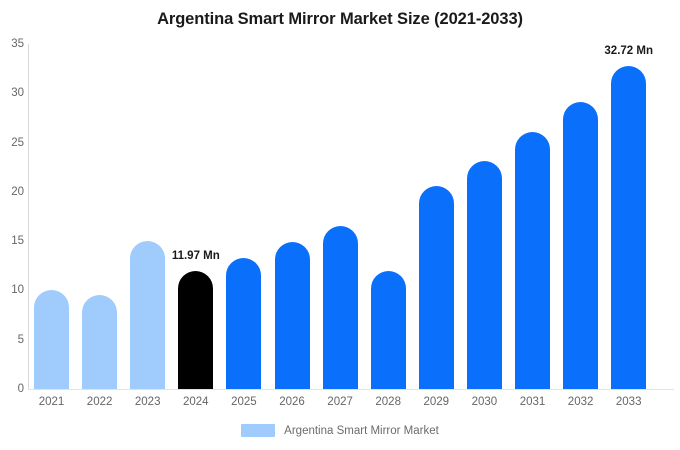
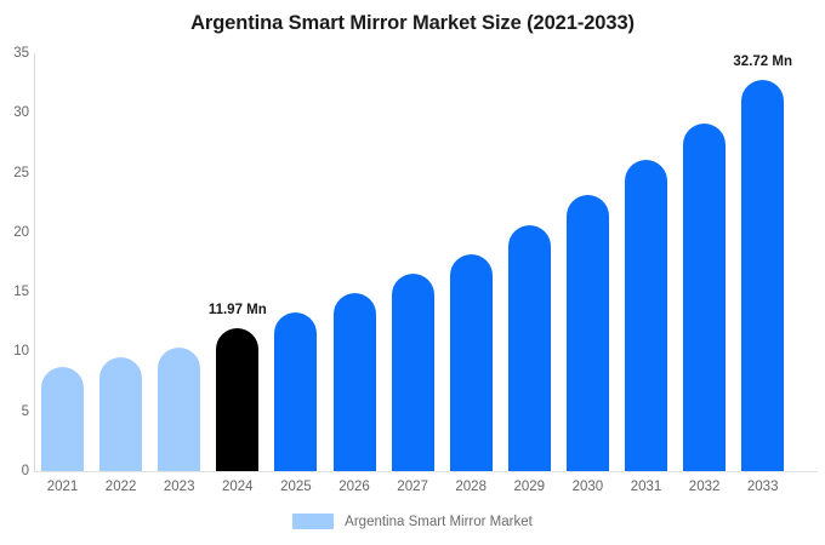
2021: 10 -> 9
2023: 15 -> 10
2028: 12 -> 18
